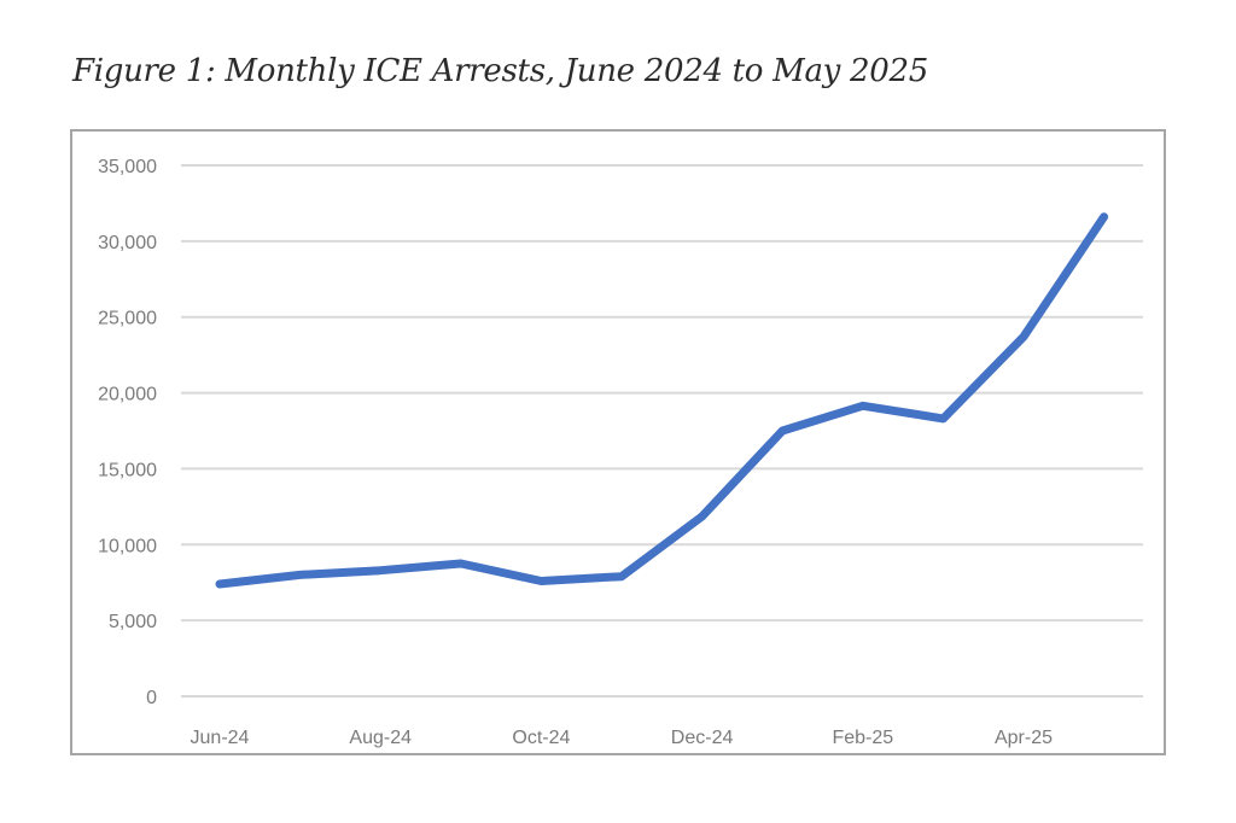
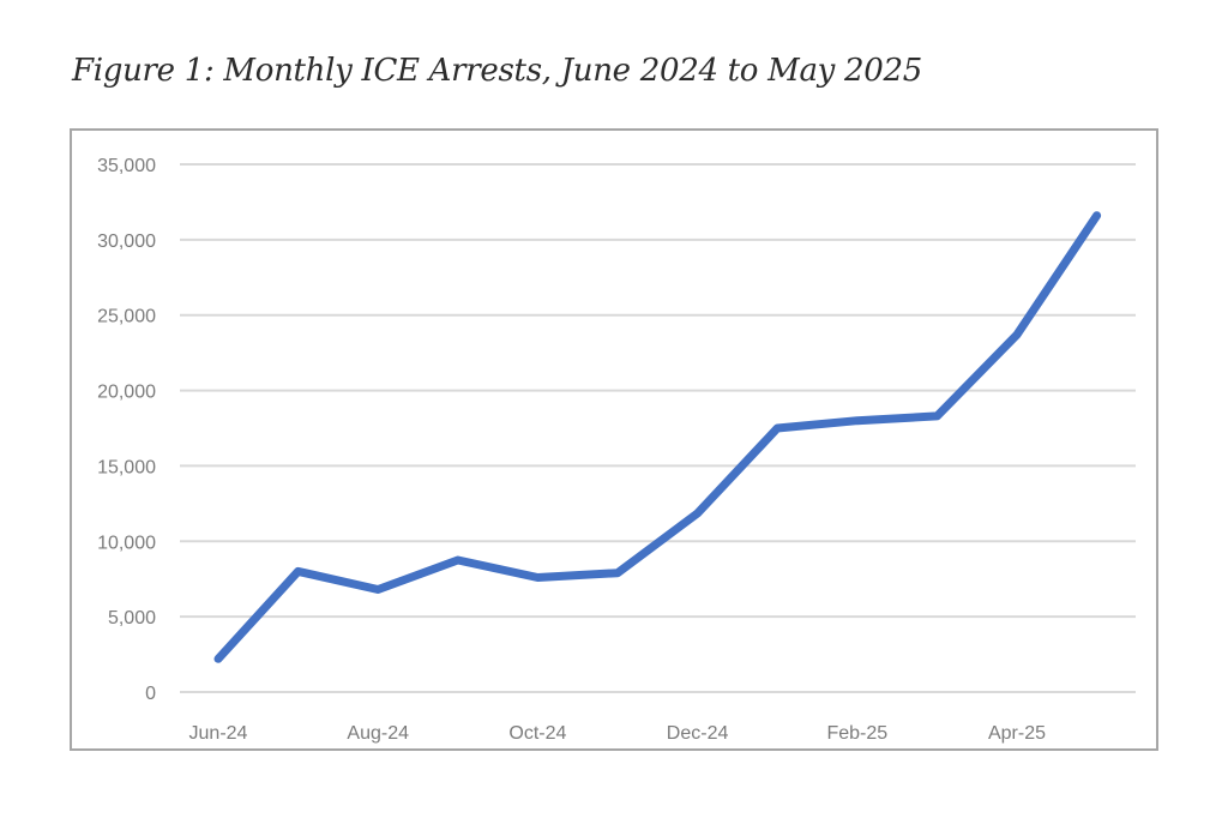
Jun-24: 7400 -> 2200
Aug-24: 8300 -> 6800
Feb-25: 19200 -> 18000
